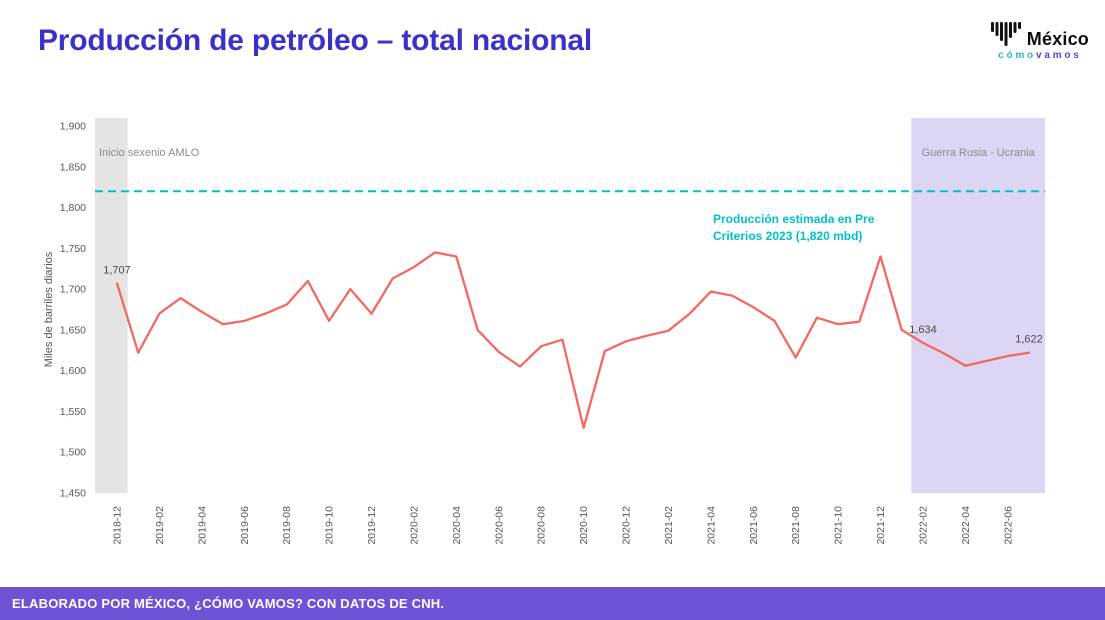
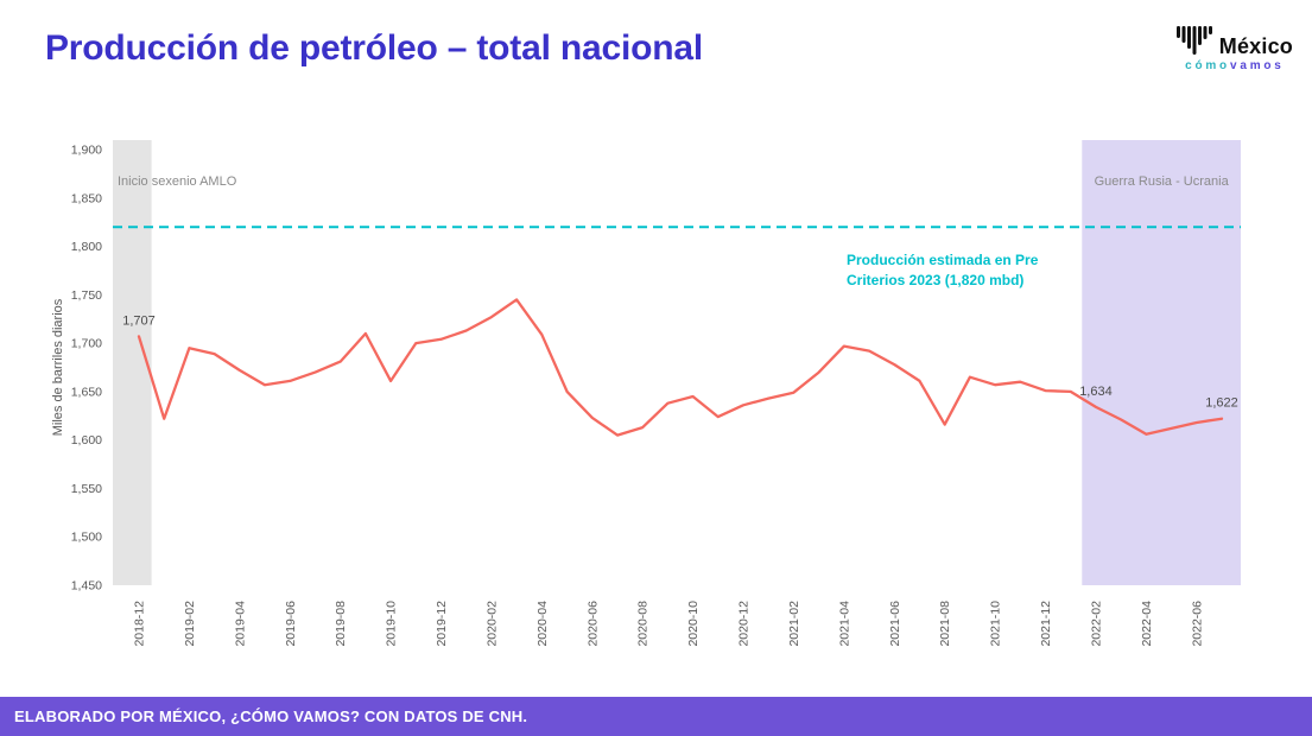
2019-02: 1670 -> 1700
2019-12: 1670 -> 1700
2020-04: 1740 -> 1710
2020-08: 1630 -> 1610
2020-10: 1530 -> 1640
2021-12: 1740 -> 1650
